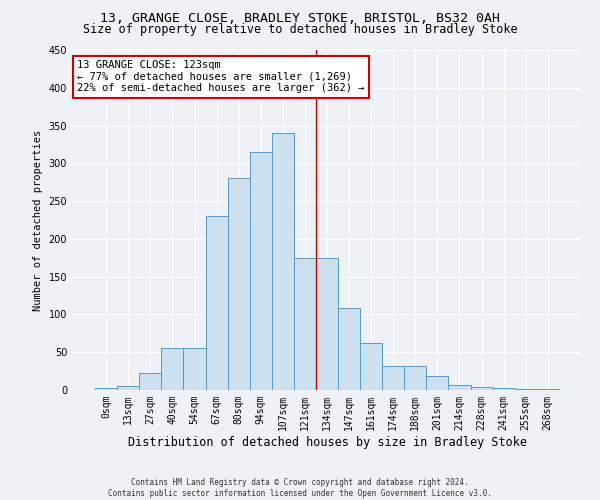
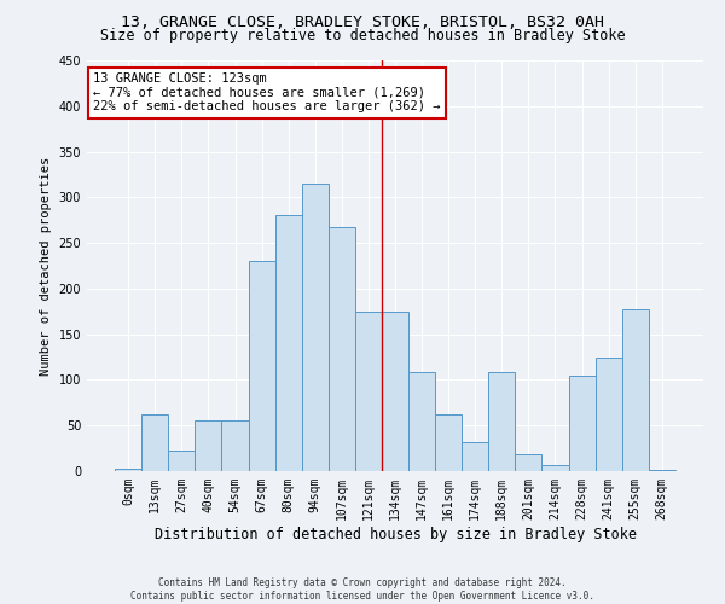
13sqm: 5 -> 62
107sqm: 340 -> 268
188sqm: 32 -> 108
228sqm: 4 -> 104
241sqm: 2 -> 124
255sqm: 1 -> 178
